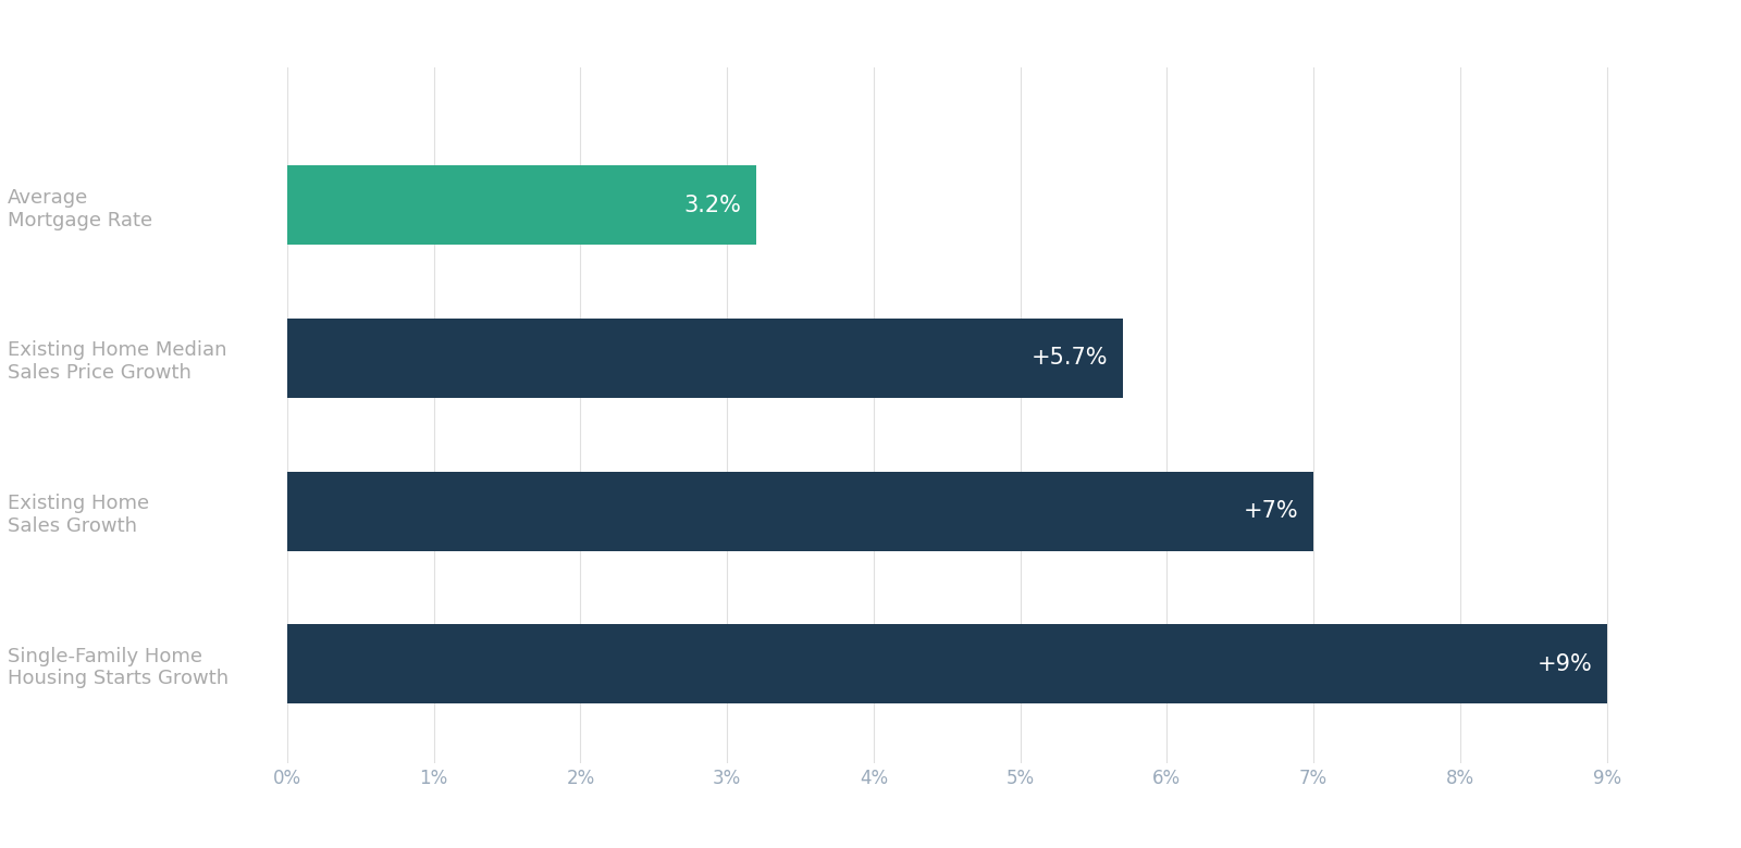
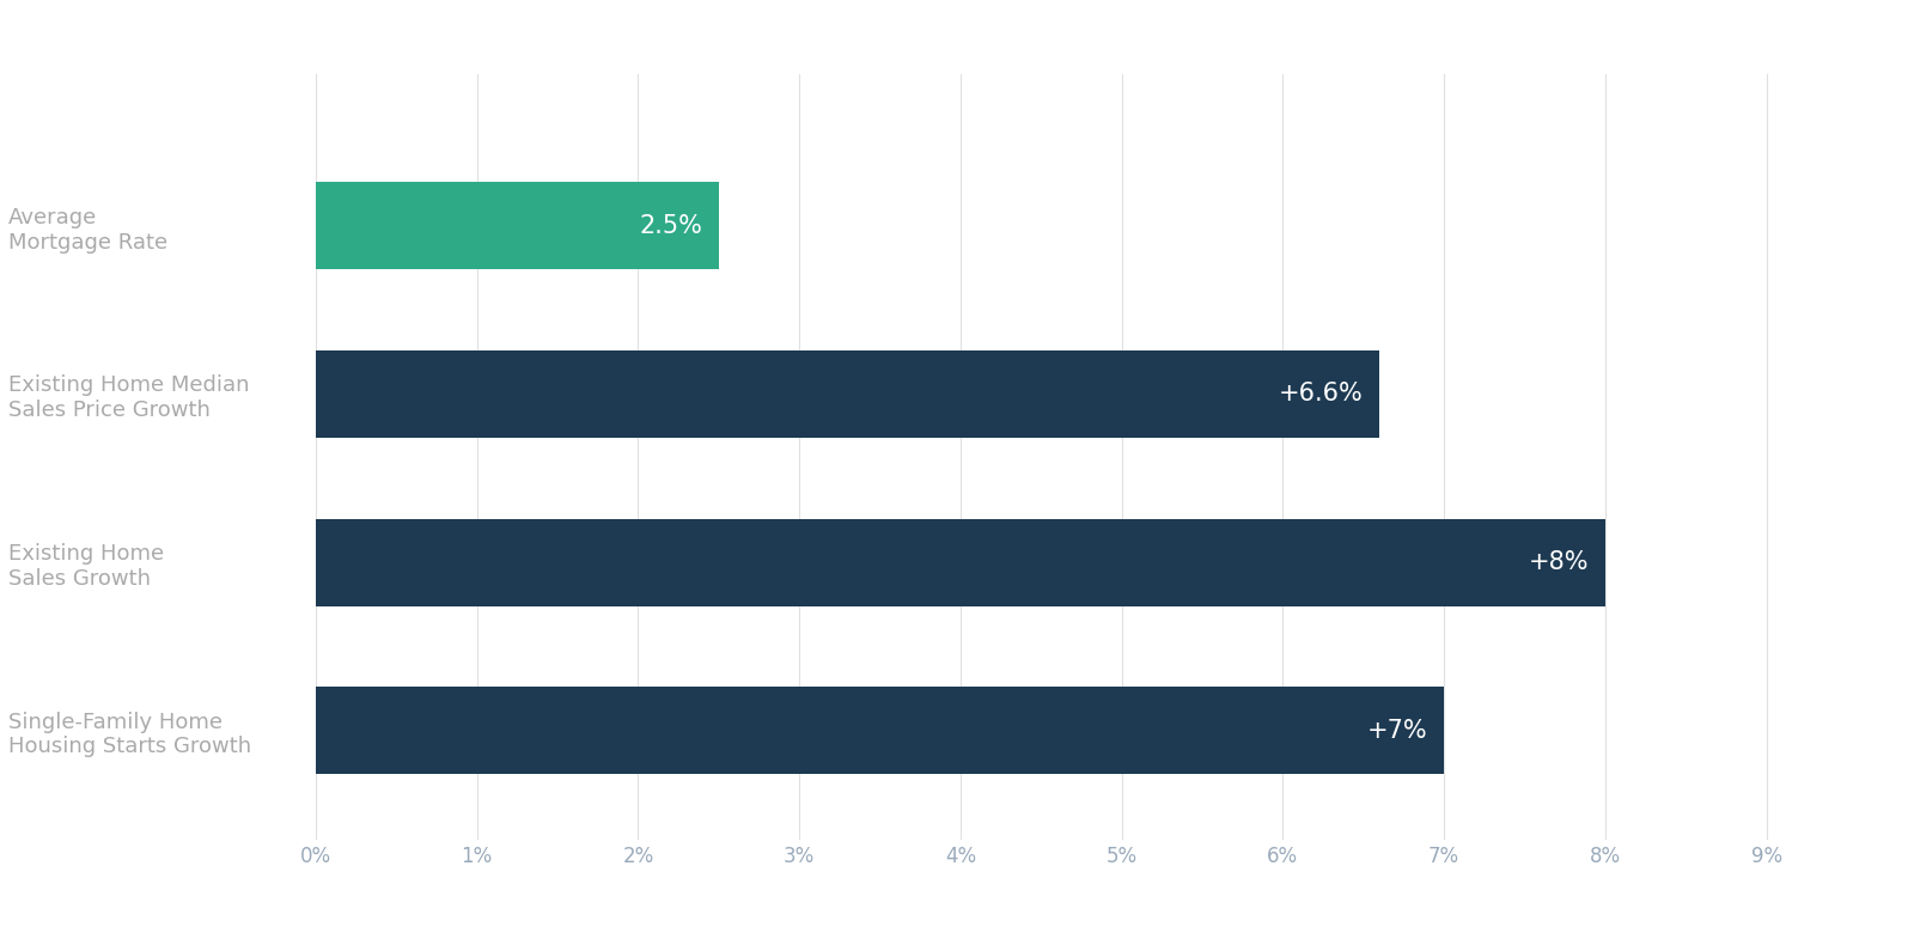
Average Mortgage Rate: 3.2% -> 2.5%
Existing Home Median Sales Price Growth: +5.7% -> +6.6%
Existing Home Sales Growth: +7% -> +8%
Single-Family Home Housing Starts Growth: +9% -> +7%
